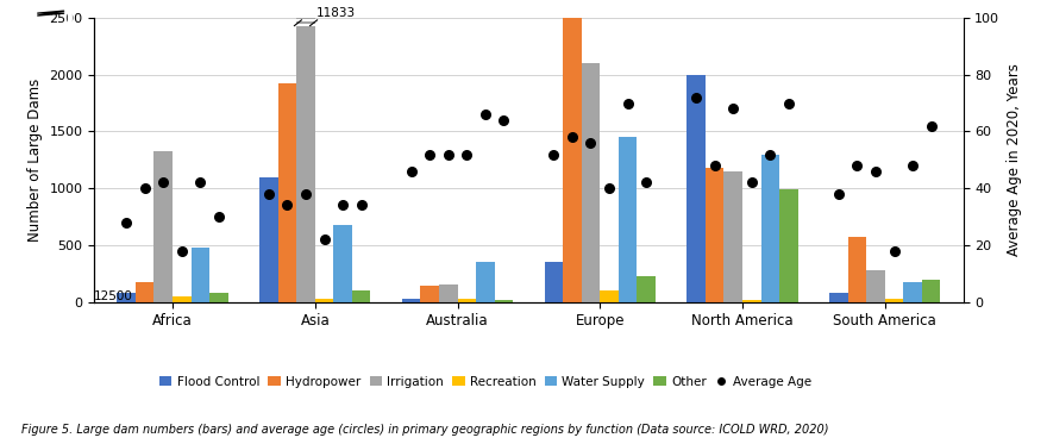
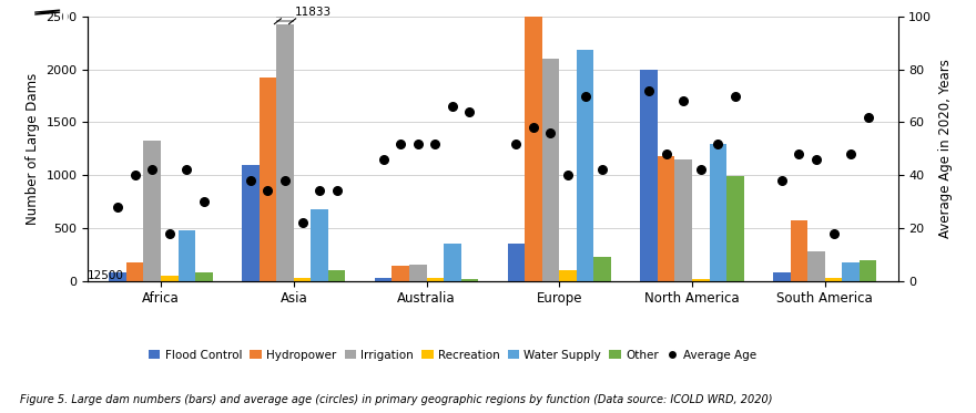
Water Supply/Europe: 1450 -> 2180
